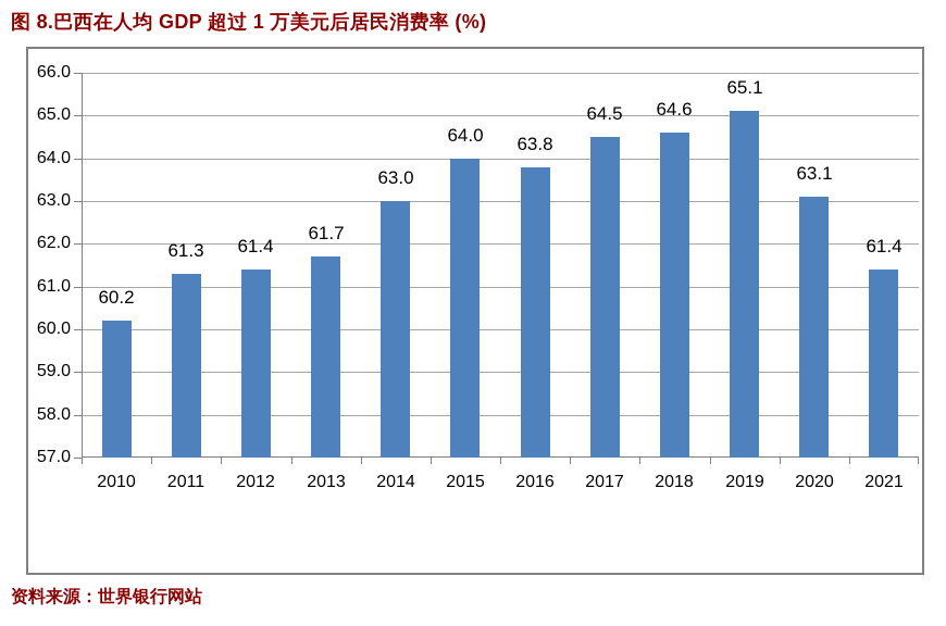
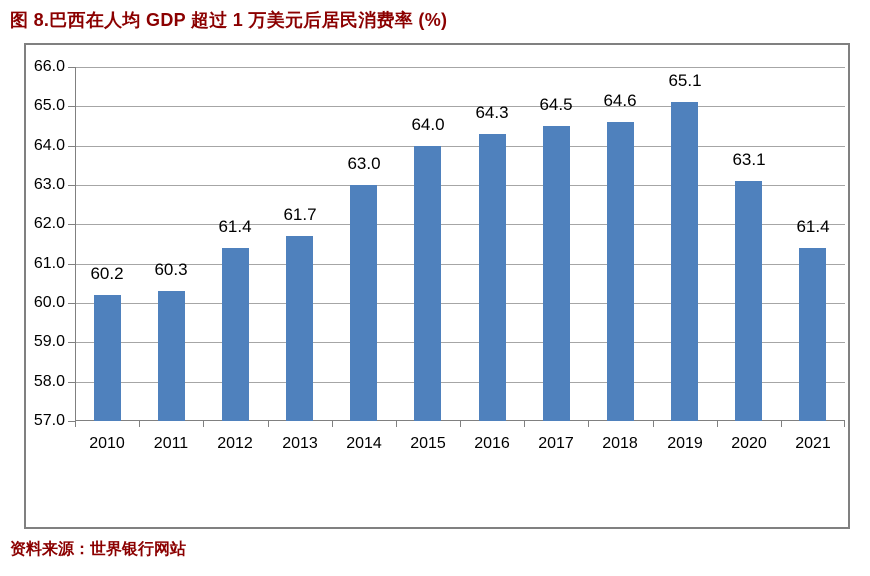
2011: 61.3 -> 60.3
2016: 63.8 -> 64.3
